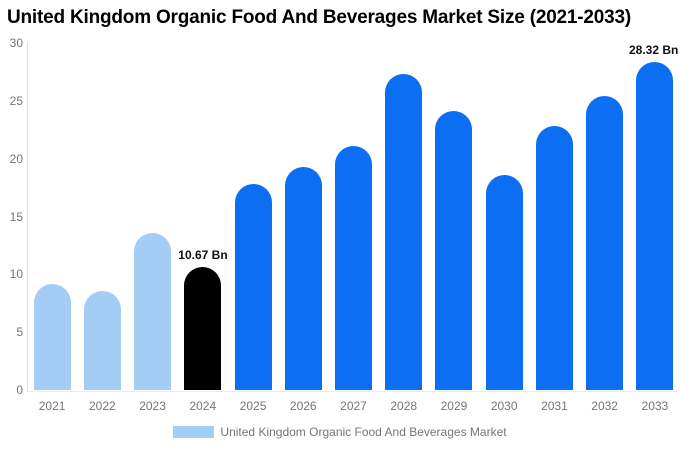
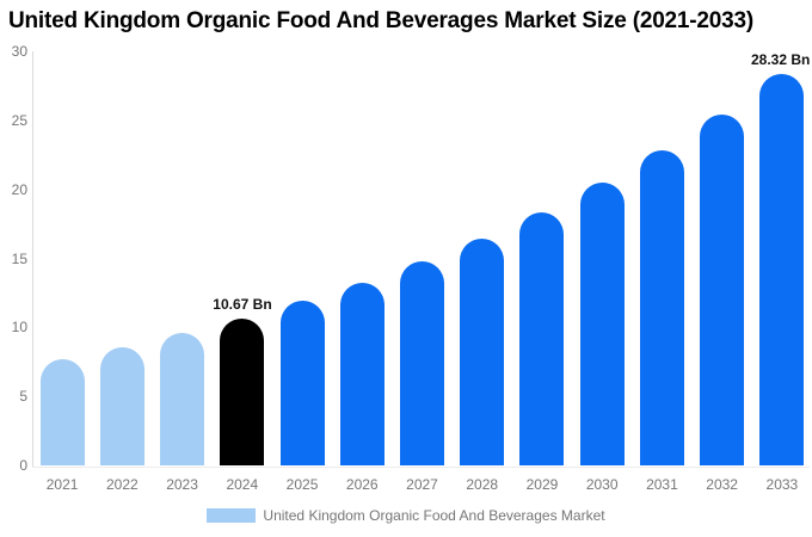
2021: 9.2 -> 7.7
2023: 13.6 -> 9.6
2025: 17.8 -> 11.9
2026: 19.3 -> 13.2
2027: 21.1 -> 14.8
2028: 27.3 -> 16.5
2029: 24.1 -> 18.4
2030: 18.6 -> 20.4
